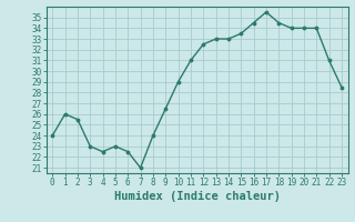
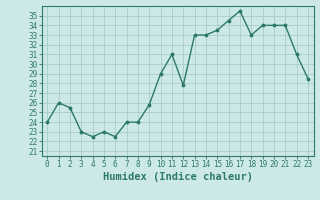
7: 21.0 -> 24.0
9: 26.5 -> 25.8
12: 32.5 -> 27.8
18: 34.5 -> 33.0
